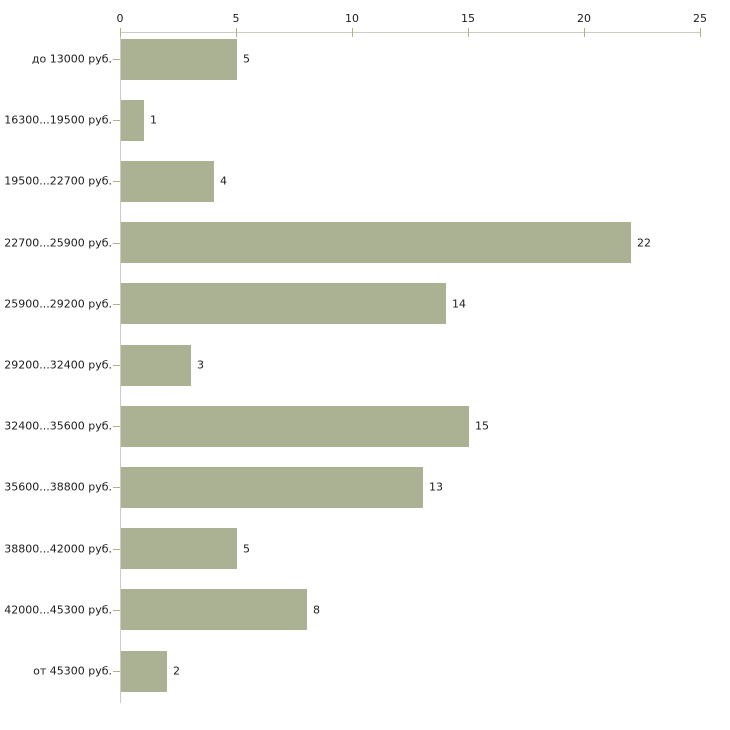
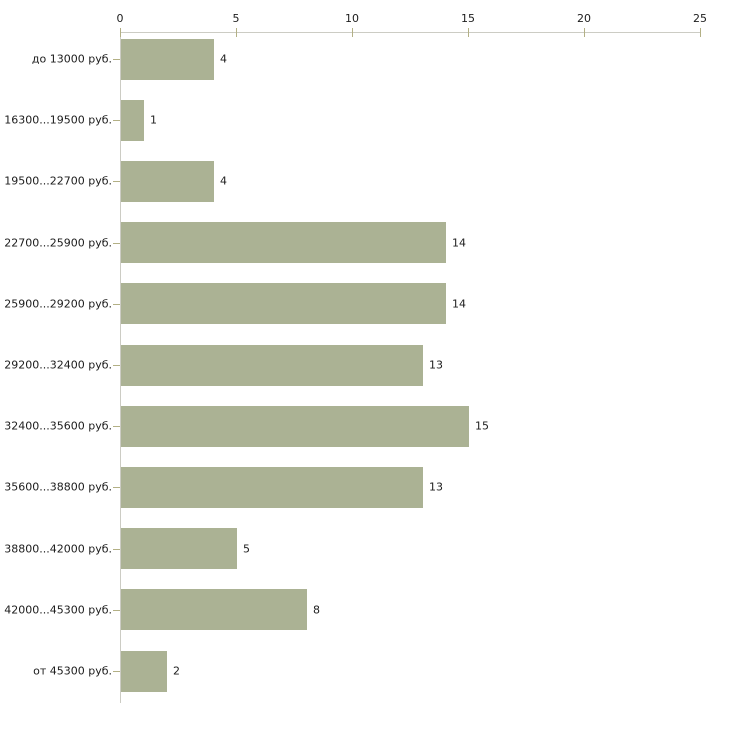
до 13000 руб.: 5 -> 4
22700...25900 руб.: 22 -> 14
29200...32400 руб.: 3 -> 13
